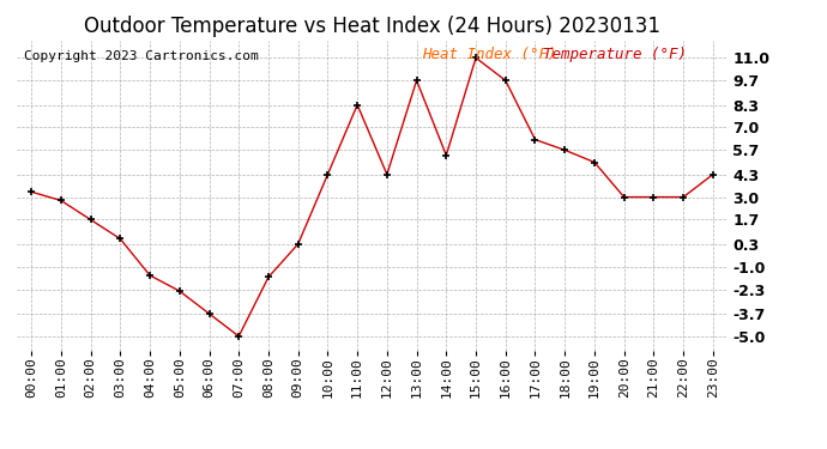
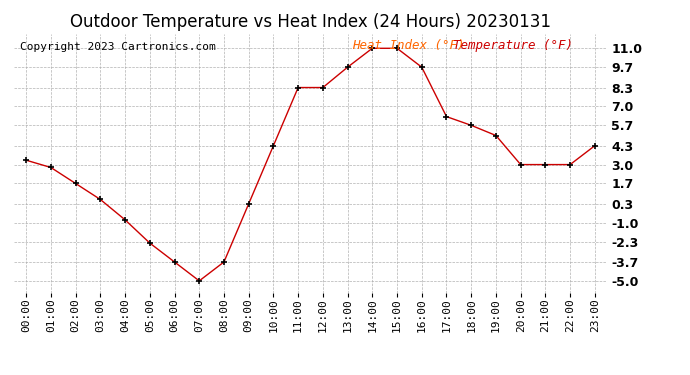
04:00: -1.5 -> -0.8
08:00: -1.6 -> -3.7
12:00: 4.3 -> 8.3
14:00: 5.4 -> 11.0
